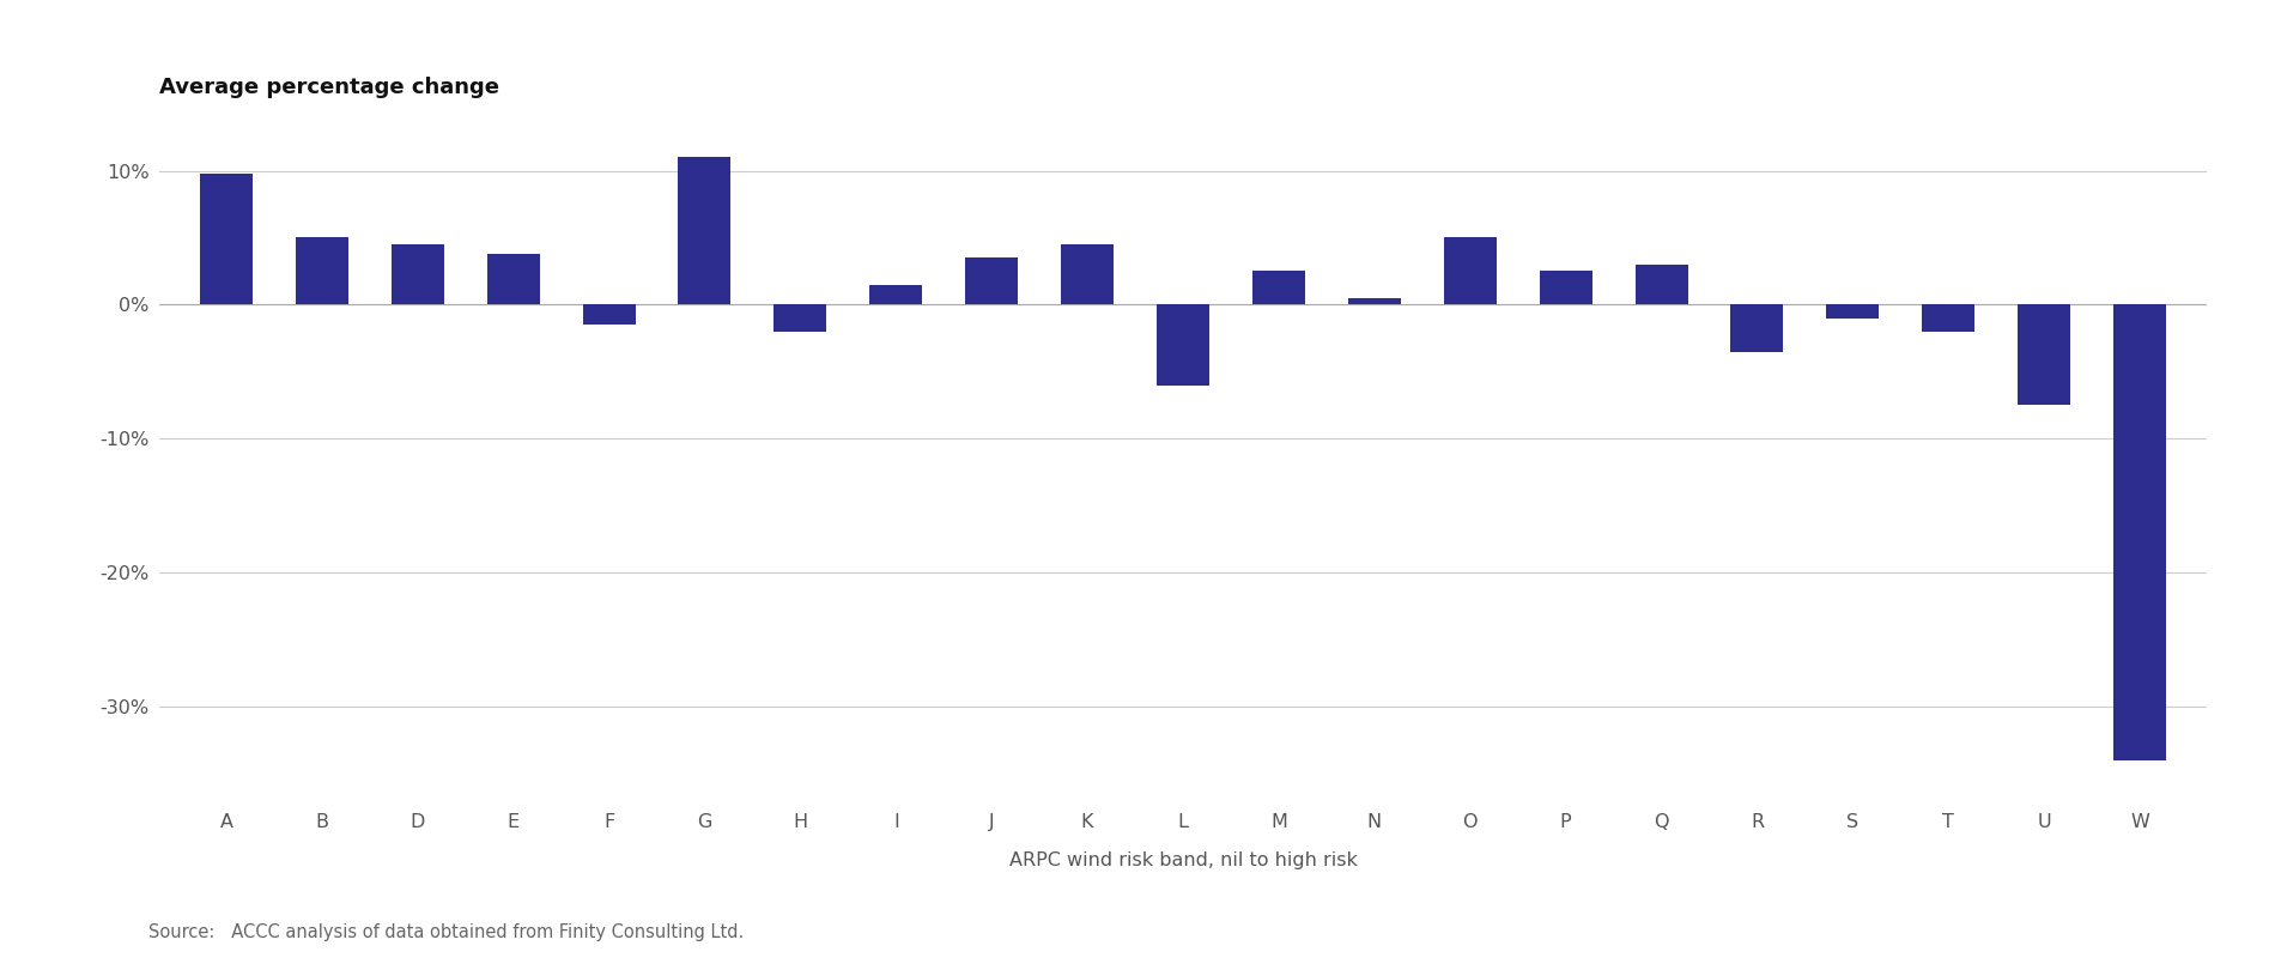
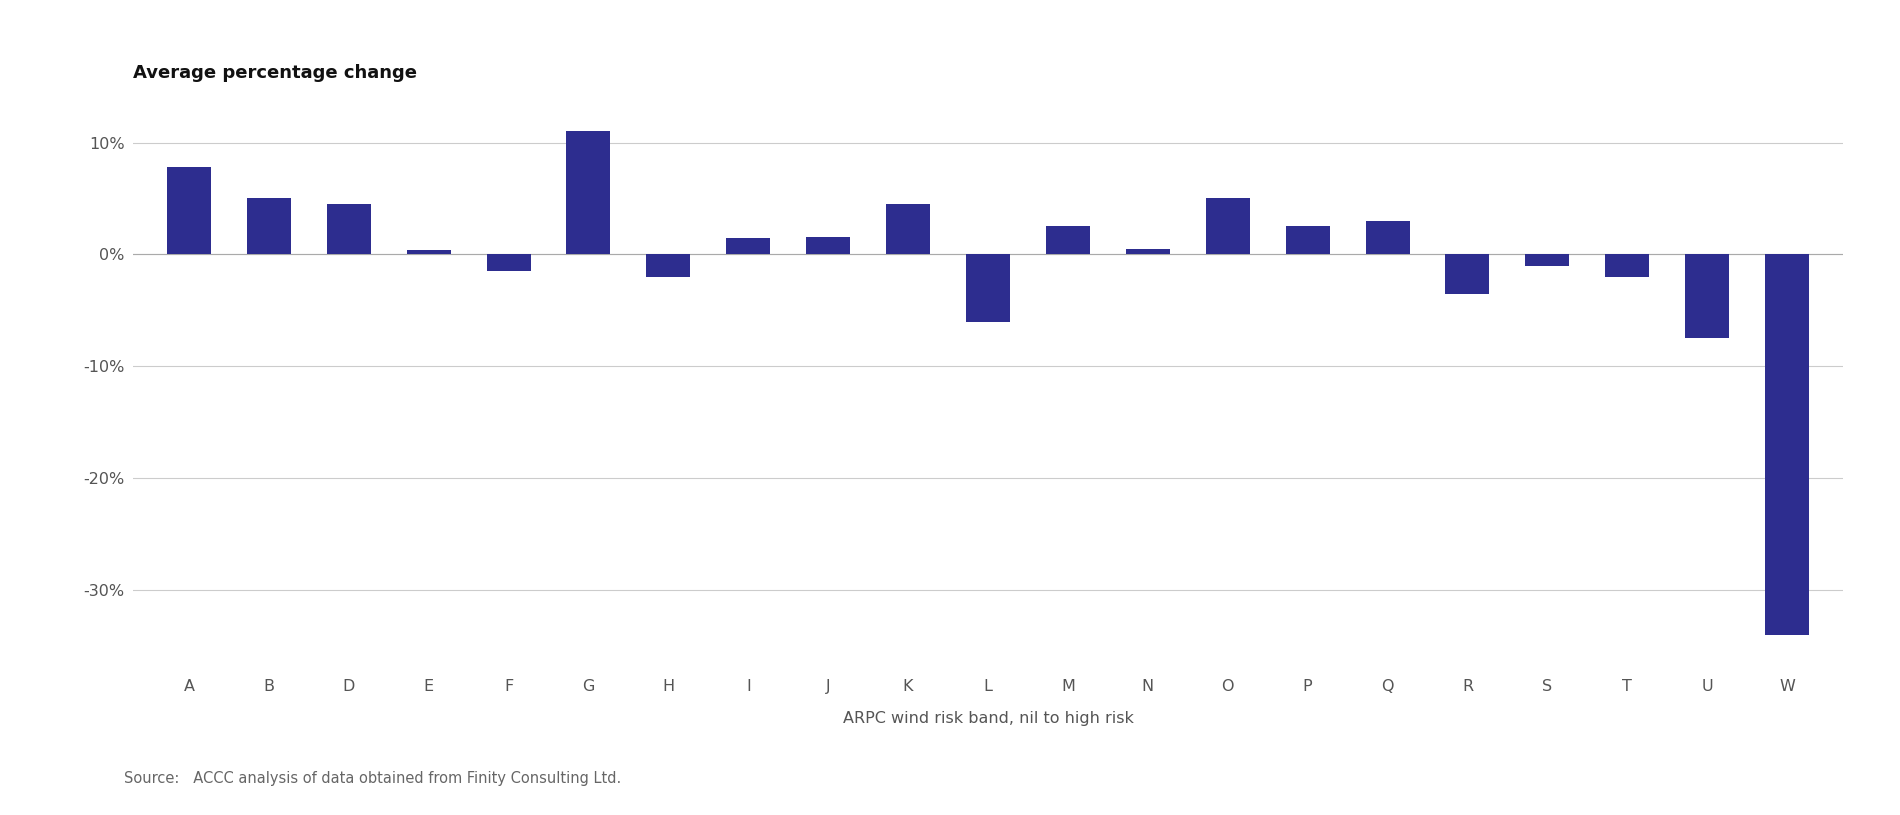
A: 9.8% -> 7.8%
E: 3.8% -> 0.4%
J: 3.5% -> 1.6%
